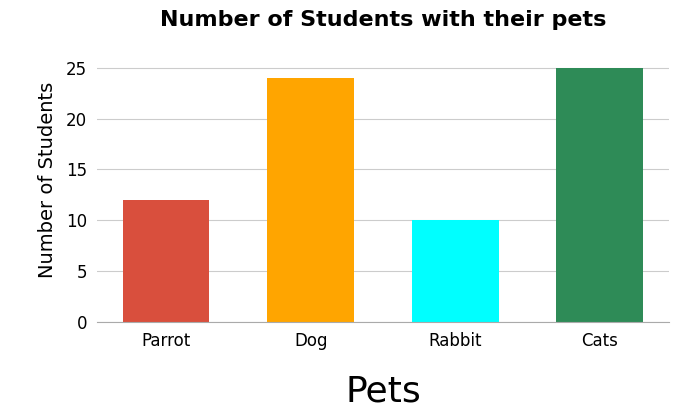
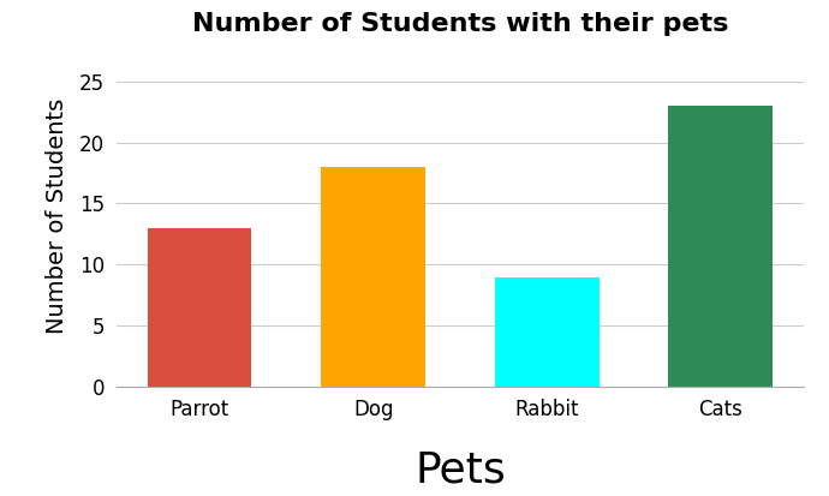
Parrot: 12 -> 13
Dog: 24 -> 18
Rabbit: 10 -> 9
Cats: 25 -> 23
